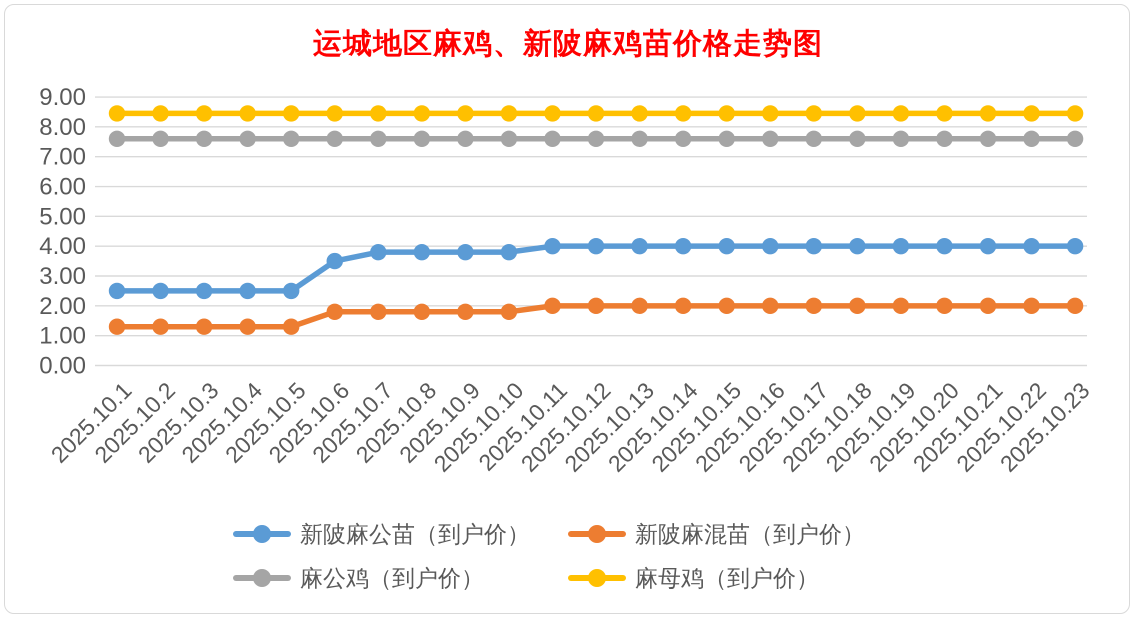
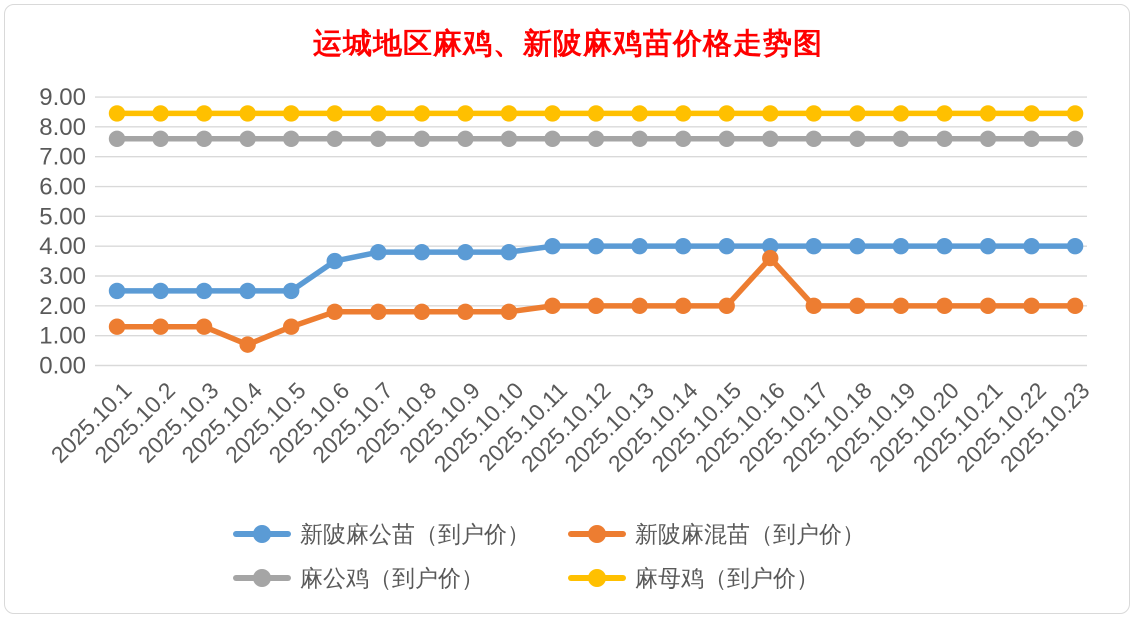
新陂麻混苗（到户价）/2025.10.4: 1.3 -> 0.7
新陂麻混苗（到户价）/2025.10.16: 2.0 -> 3.6
